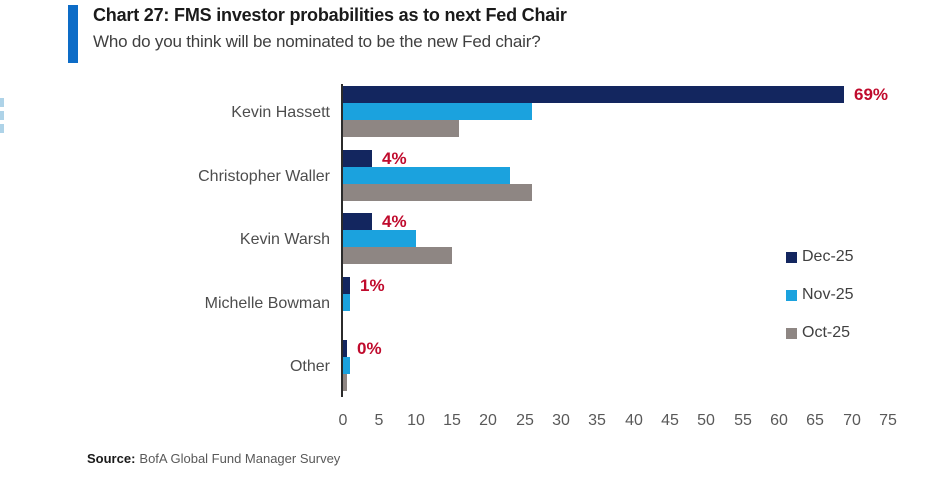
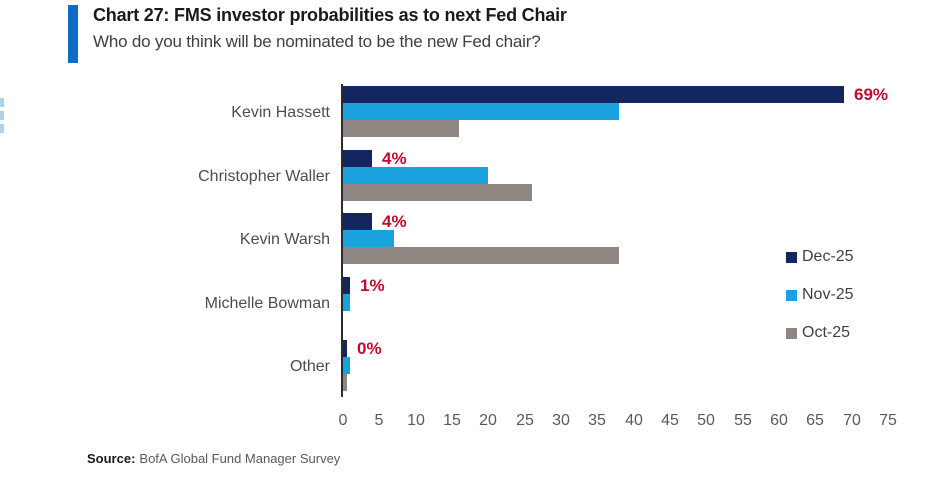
Nov-25/Kevin Hassett: 26 -> 38
Nov-25/Christopher Waller: 23 -> 20
Nov-25/Kevin Warsh: 10 -> 7
Oct-25/Kevin Warsh: 15 -> 38
